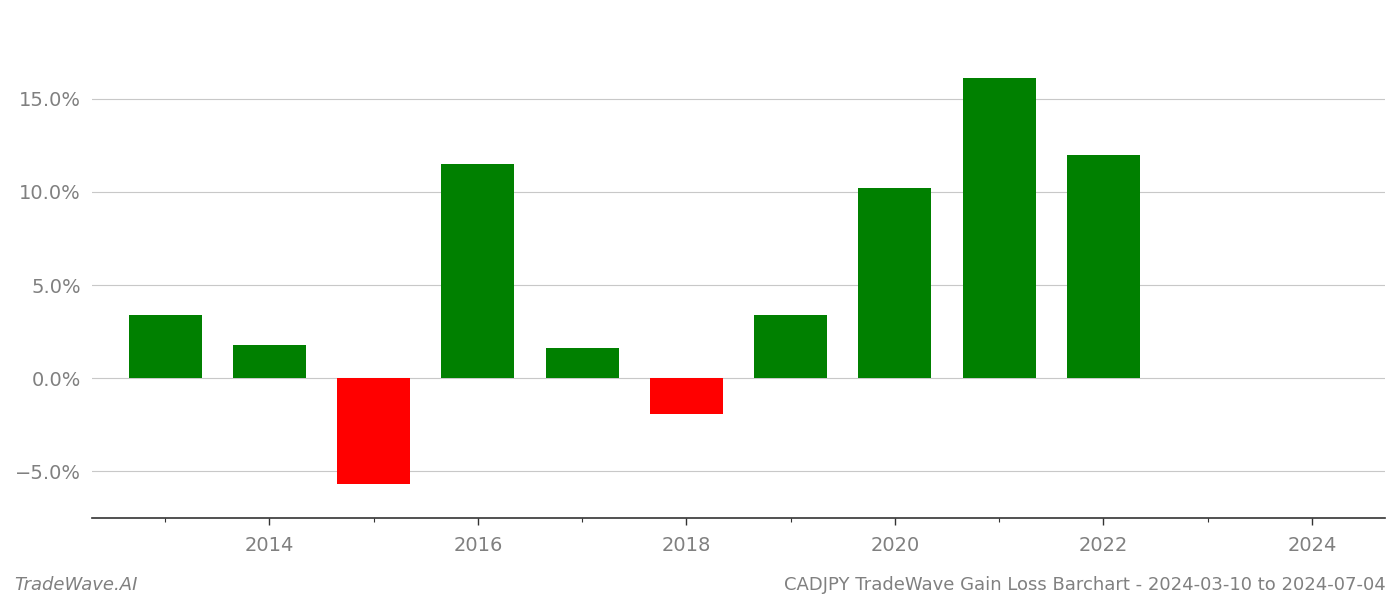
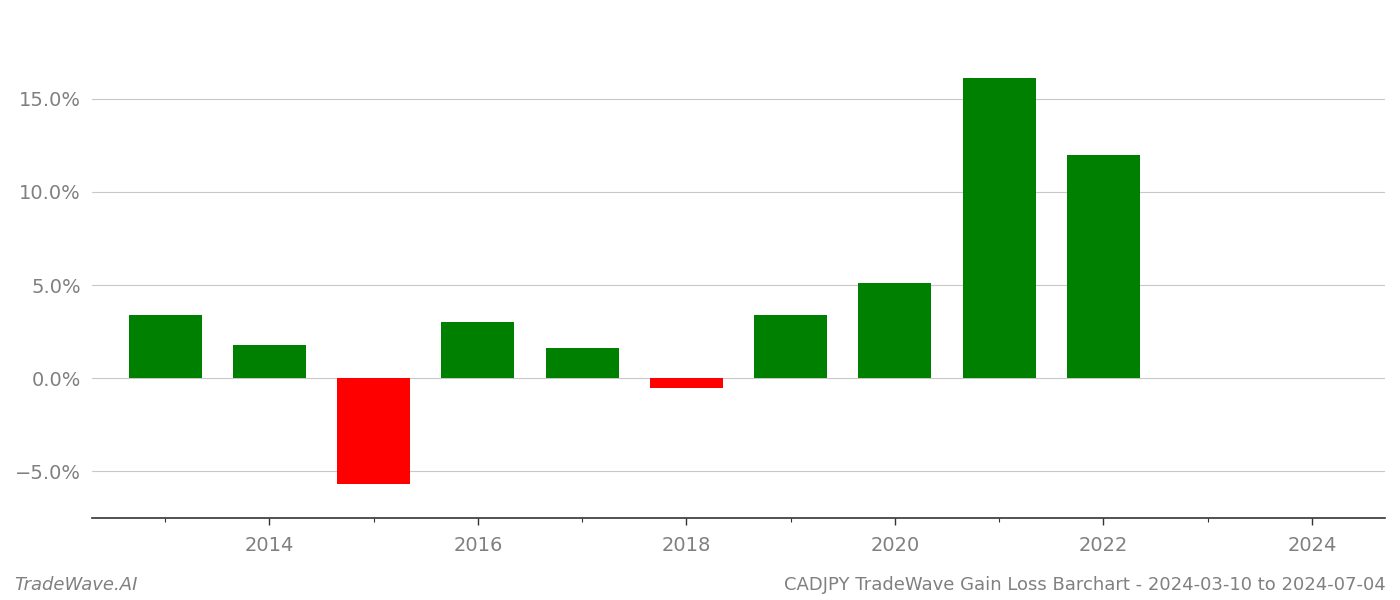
2016: 11.5% -> 3.0%
2018: -1.9% -> -0.5%
2020: 10.2% -> 5.1%
